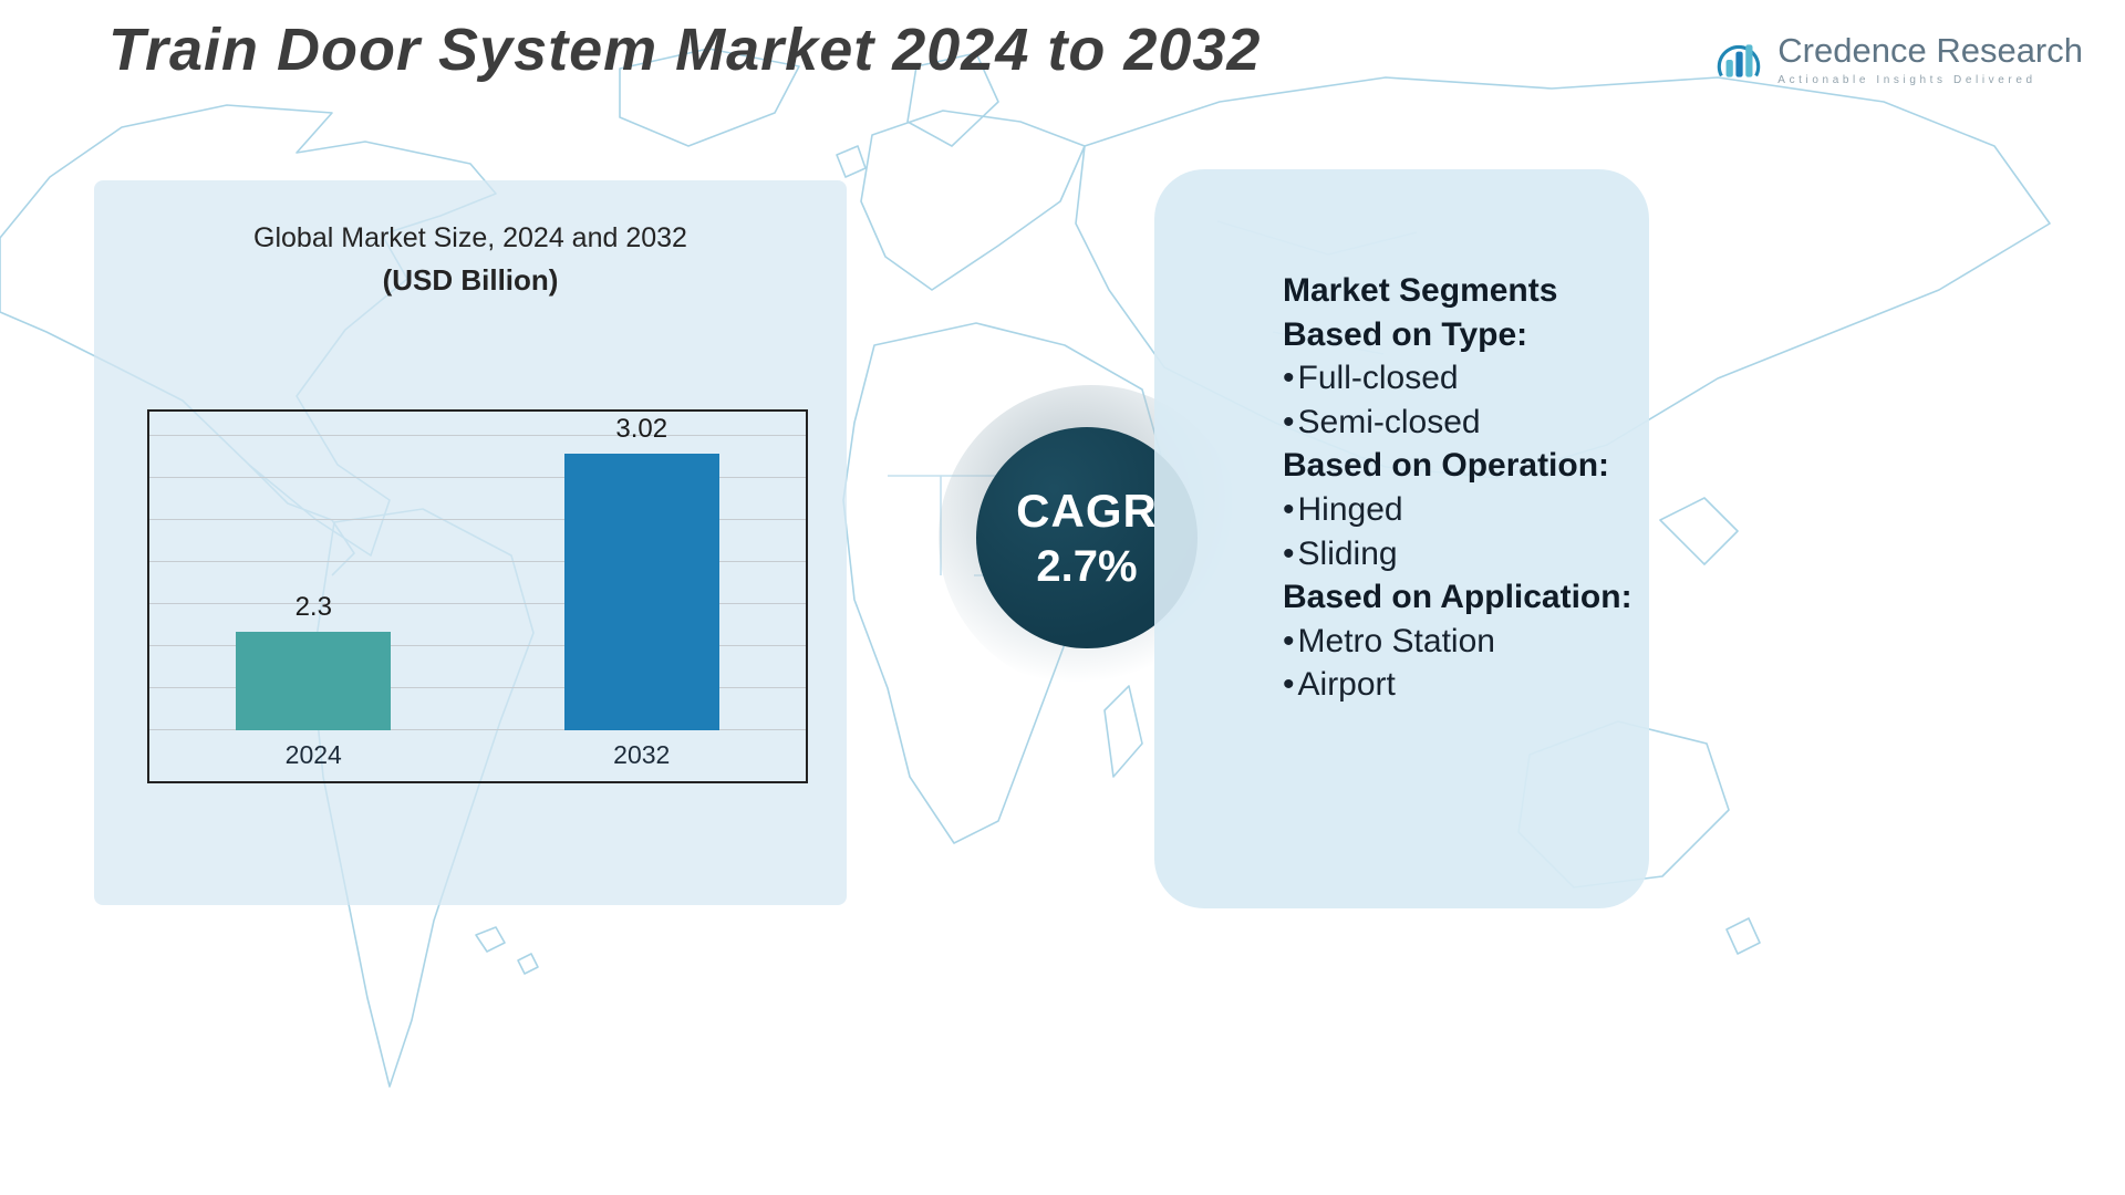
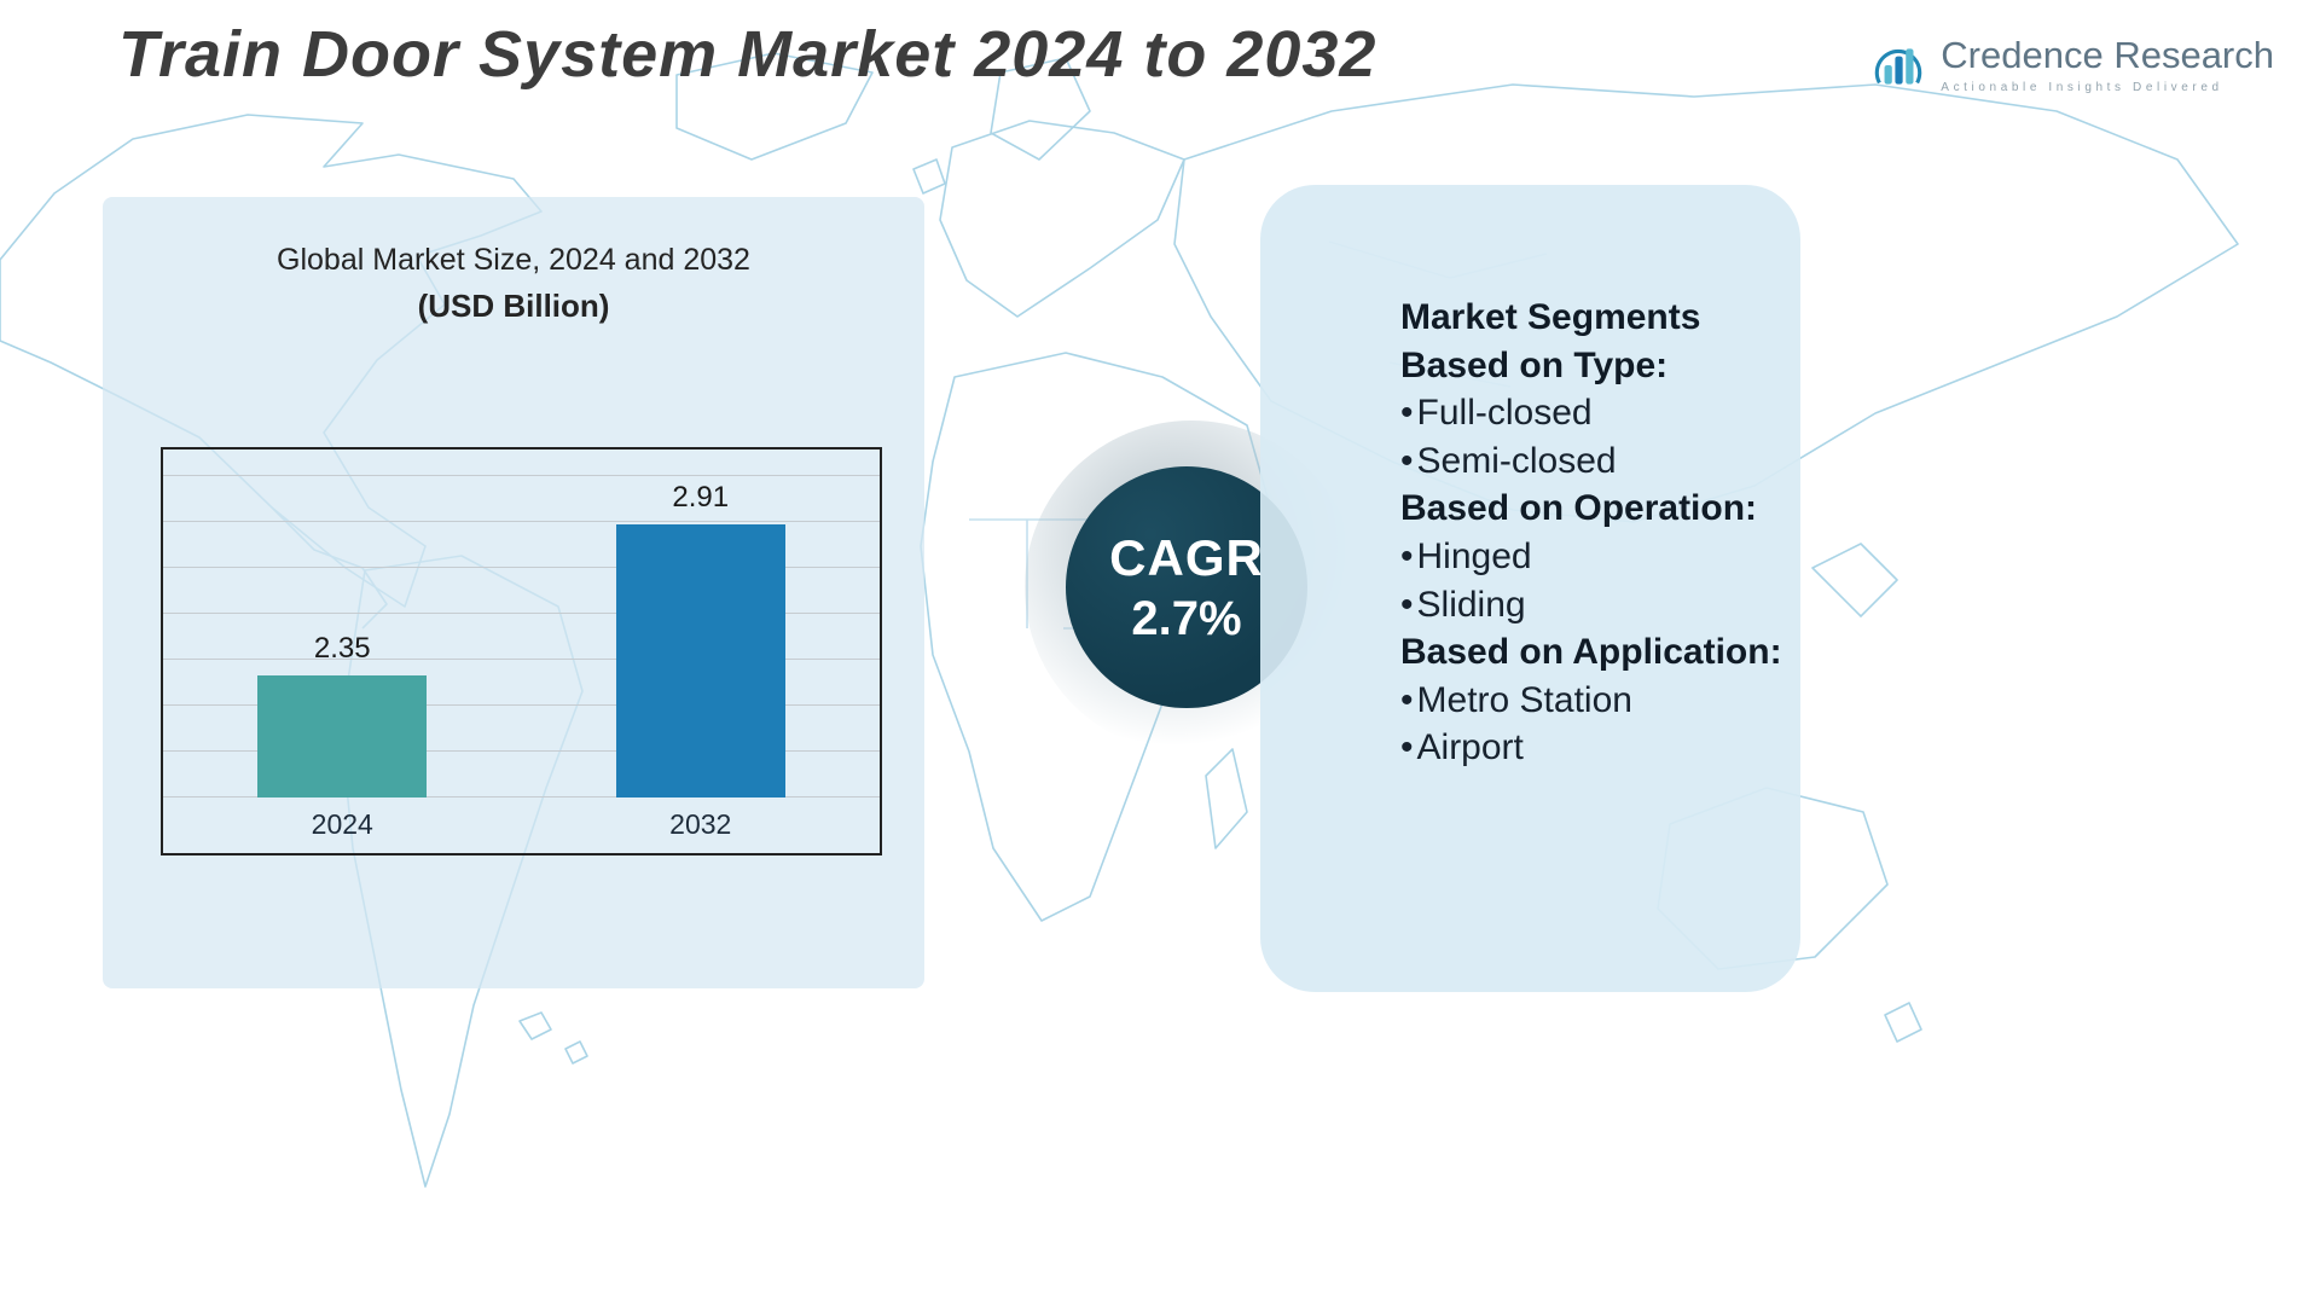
2024: 2.3 -> 2.35
2032: 3.02 -> 2.91
